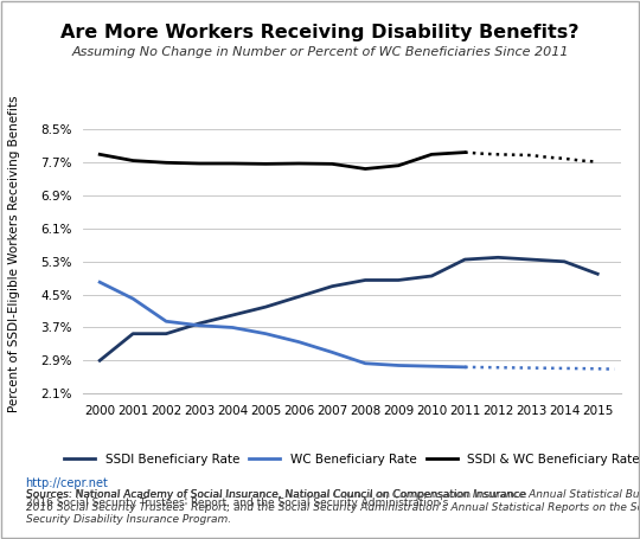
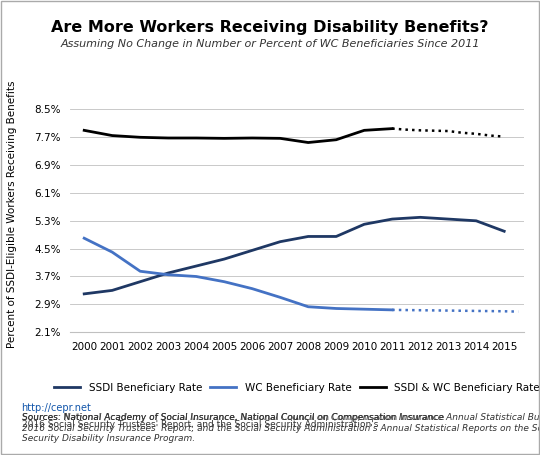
SSDI Beneficiary Rate/2000: 2.90% -> 3.20%
SSDI Beneficiary Rate/2001: 3.55% -> 3.30%
SSDI Beneficiary Rate/2010: 4.95% -> 5.20%
